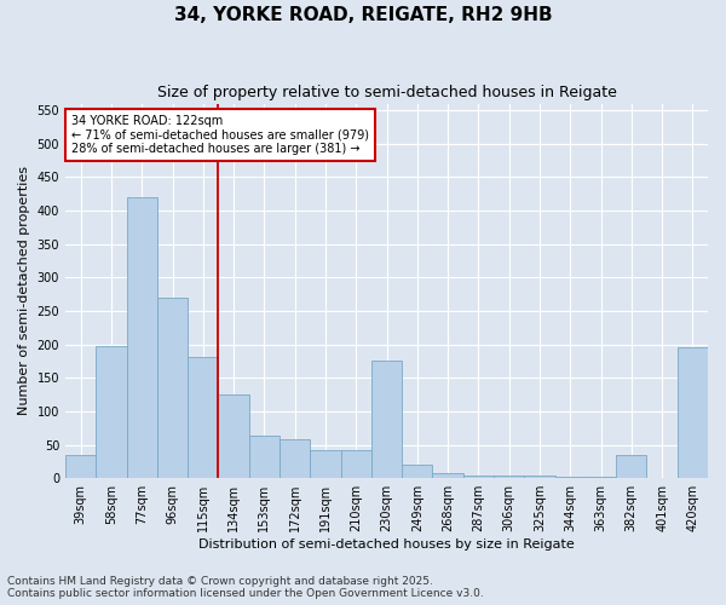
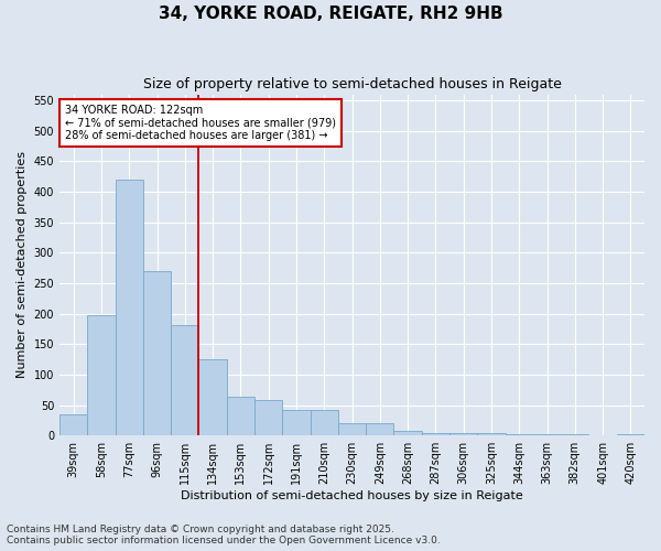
230sqm: 176 -> 20
382sqm: 34 -> 2
420sqm: 196 -> 2
